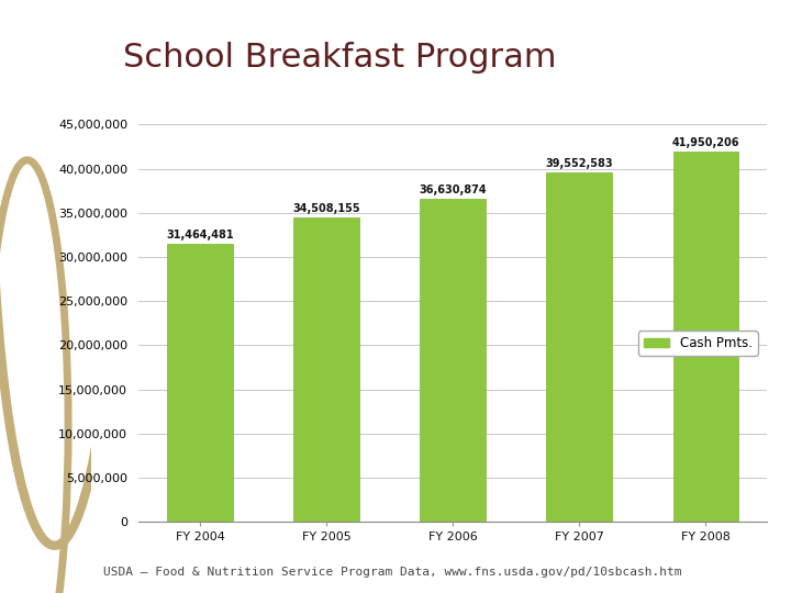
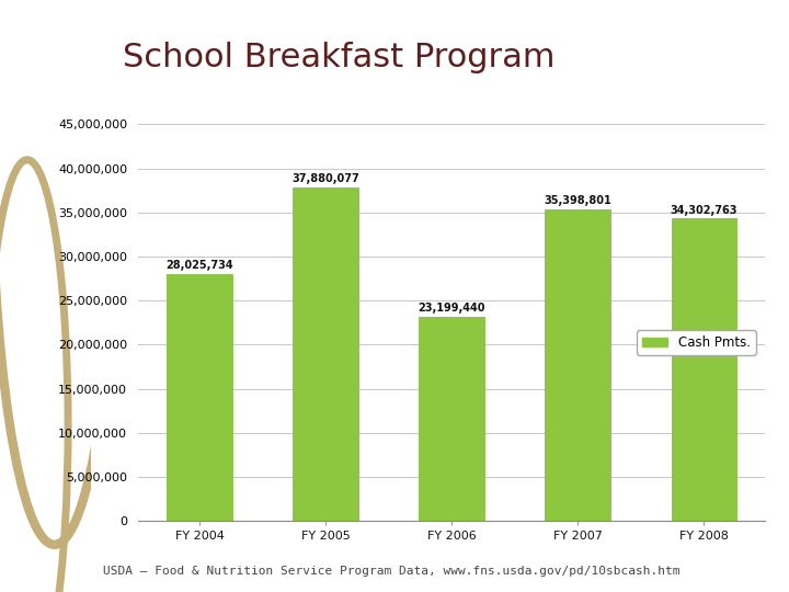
FY 2004: 31,464,481 -> 28,025,734
FY 2005: 34,508,155 -> 37,880,077
FY 2006: 36,630,874 -> 23,199,440
FY 2007: 39,552,583 -> 35,398,801
FY 2008: 41,950,206 -> 34,302,763
